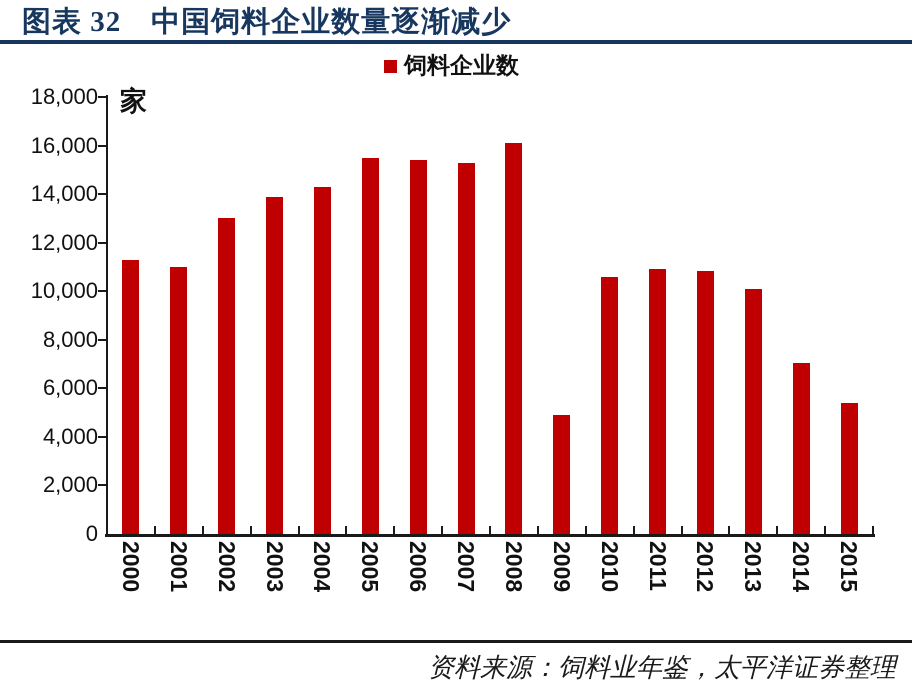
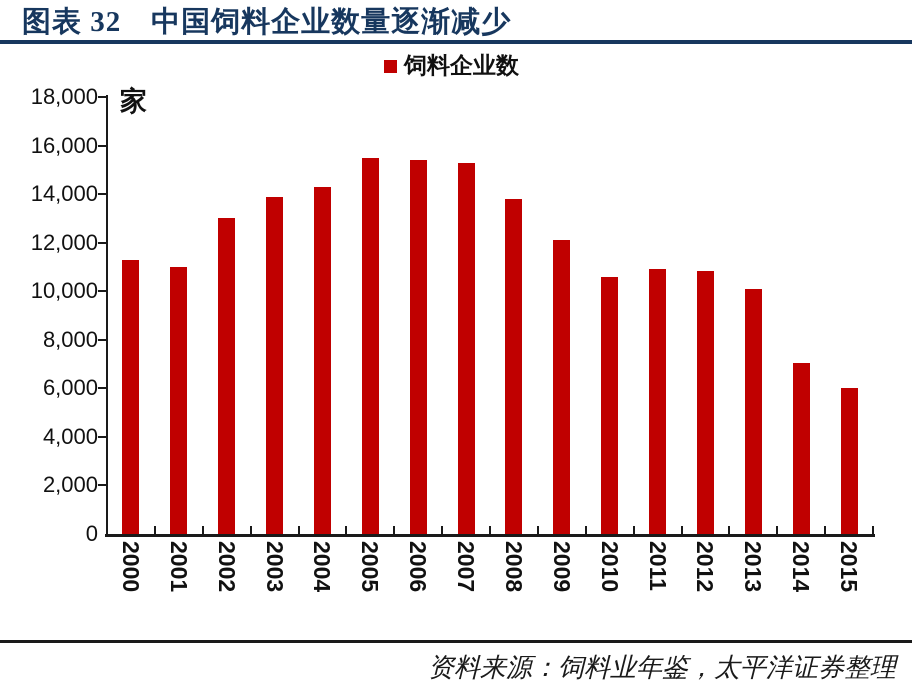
2008: 16100 -> 13800
2009: 4900 -> 12100
2015: 5400 -> 6000
